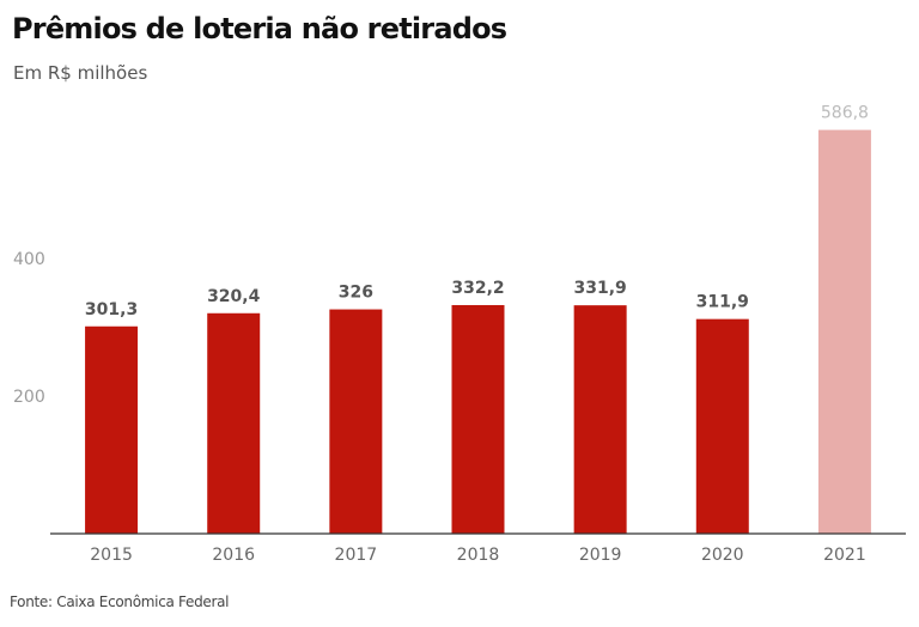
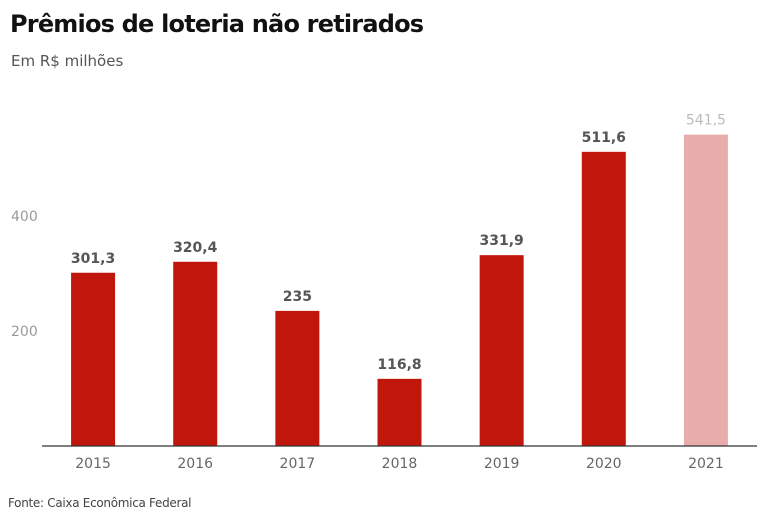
2017: 326 -> 235
2018: 332,2 -> 116,8
2020: 311,9 -> 511,6
2021: 586,8 -> 541,5
